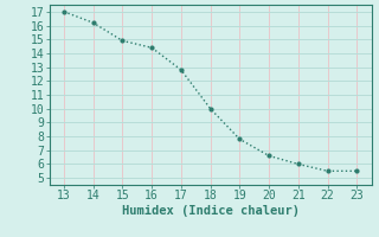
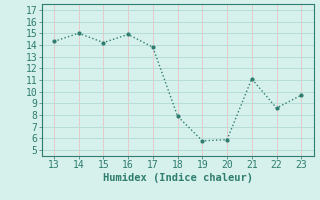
13: 17.0 -> 14.3
14: 16.2 -> 15.0
15: 14.9 -> 14.2
16: 14.4 -> 14.9
17: 12.8 -> 13.8
18: 10.0 -> 7.9
19: 7.8 -> 5.8
20: 6.6 -> 5.9
21: 6.0 -> 11.1
22: 5.5 -> 8.6
23: 5.5 -> 9.7
